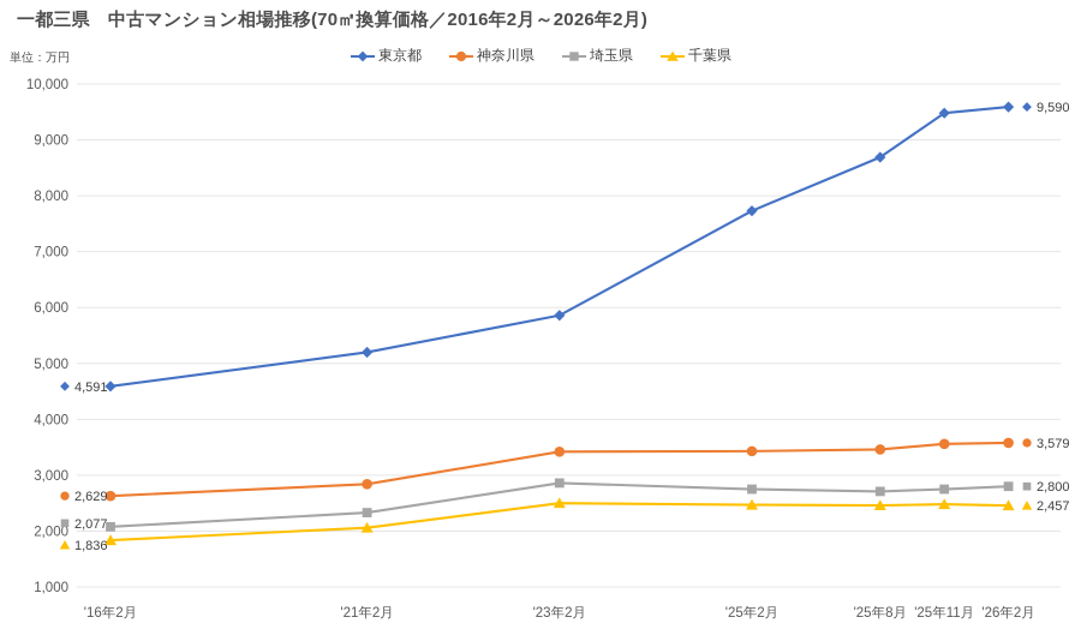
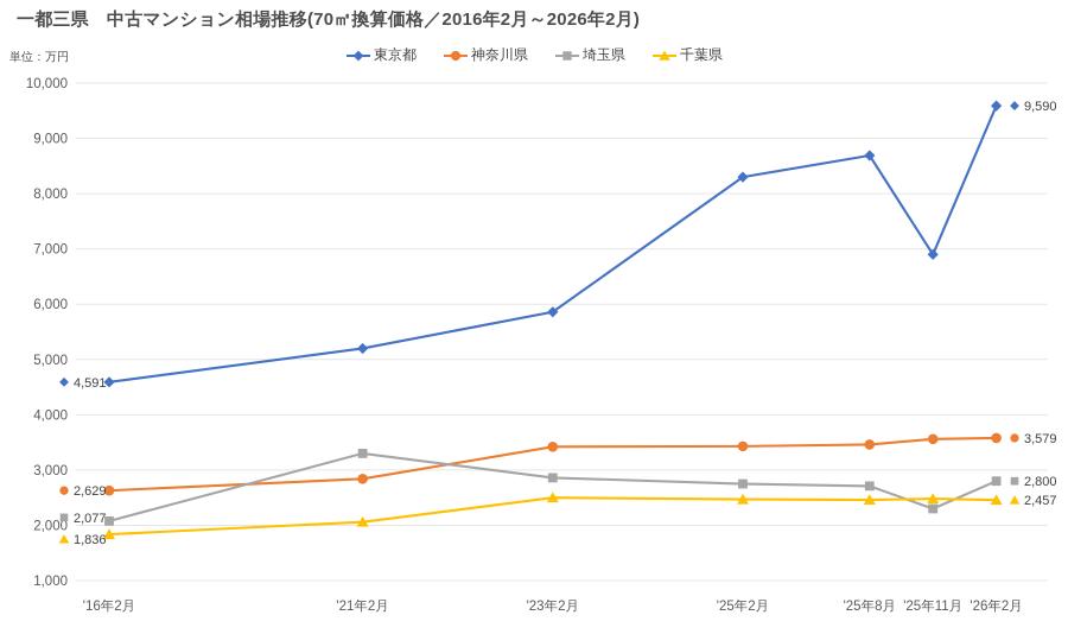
埼玉県/'21年2月: 2300 -> 3300
東京都/'25年2月: 7700 -> 8300
東京都/'25年11月: 9500 -> 6900
埼玉県/'25年11月: 2800 -> 2300
